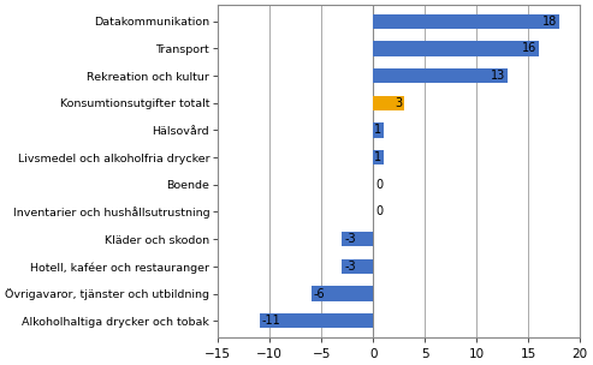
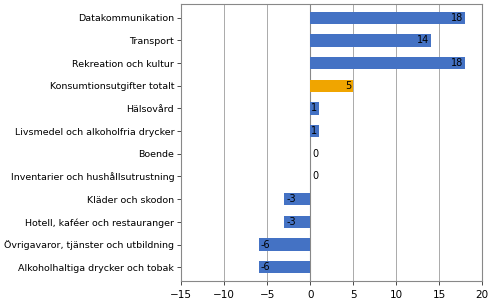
Transport: 16 -> 14
Rekreation och kultur: 13 -> 18
Konsumtionsutgifter totalt: 3 -> 5
Alkoholhaltiga drycker och tobak: -11 -> -6
